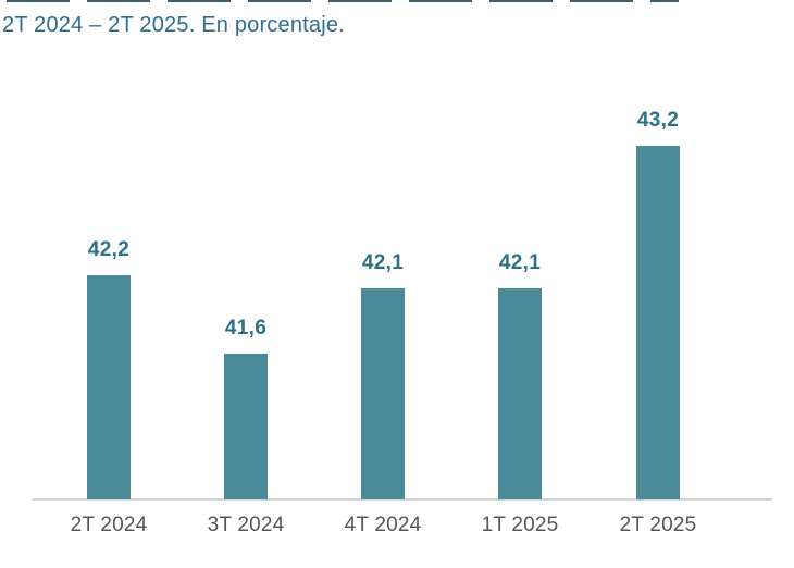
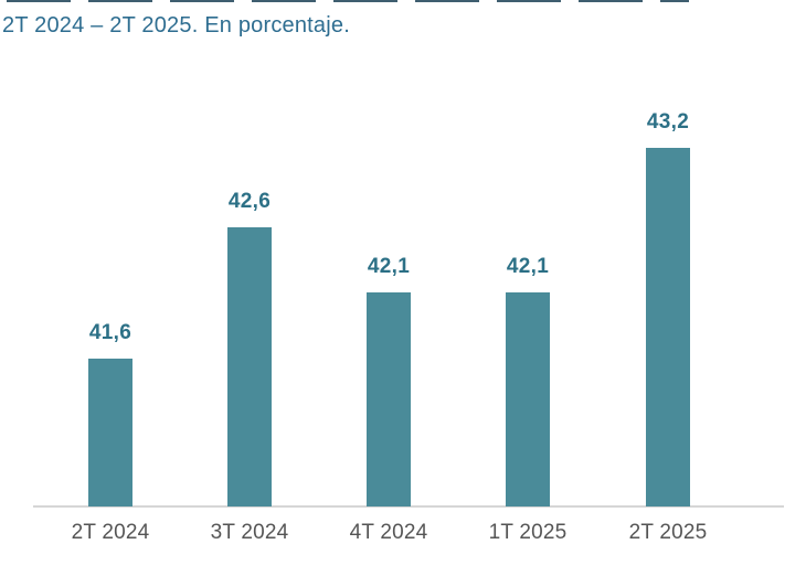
2T 2024: 42,2 -> 41,6
3T 2024: 41,6 -> 42,6
